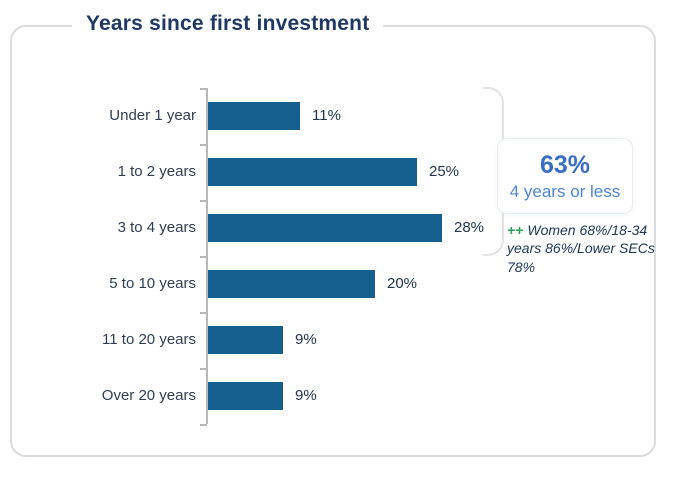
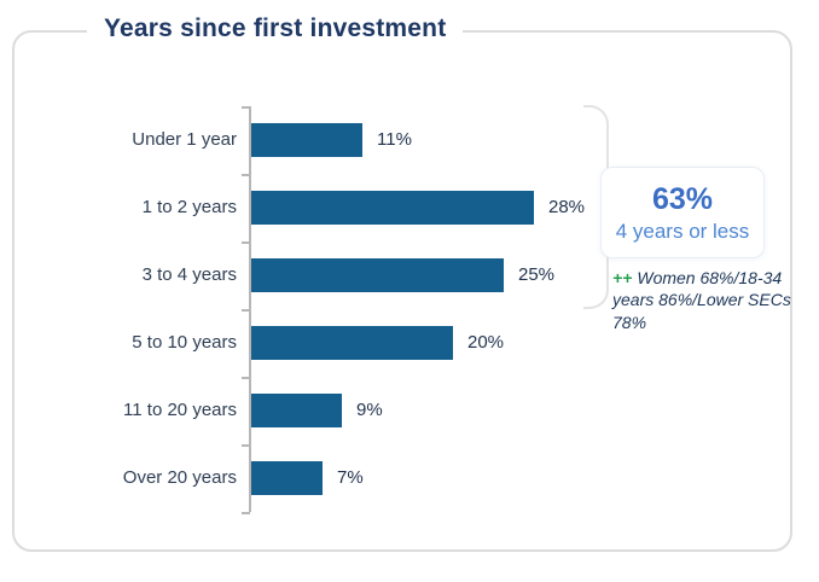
1 to 2 years: 25% -> 28%
3 to 4 years: 28% -> 25%
Over 20 years: 9% -> 7%
